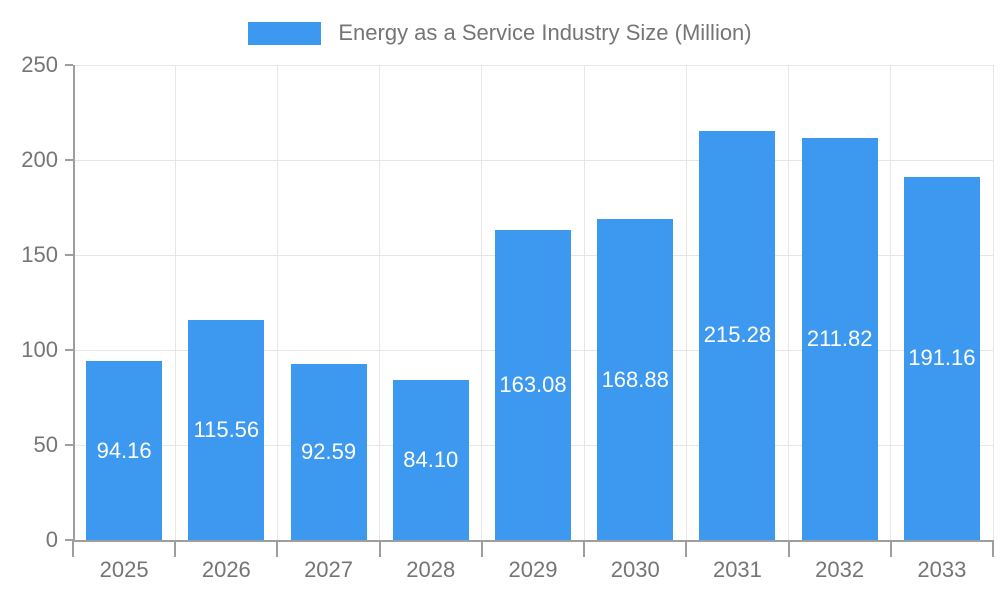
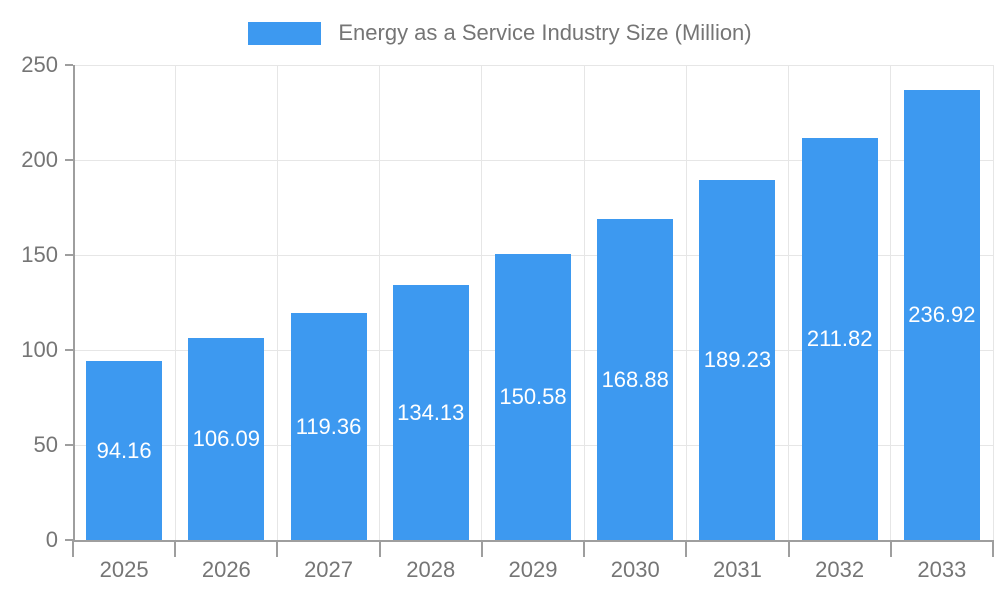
2026: 115.56 -> 106.09
2027: 92.59 -> 119.36
2028: 84.10 -> 134.13
2029: 163.08 -> 150.58
2031: 215.28 -> 189.23
2033: 191.16 -> 236.92
